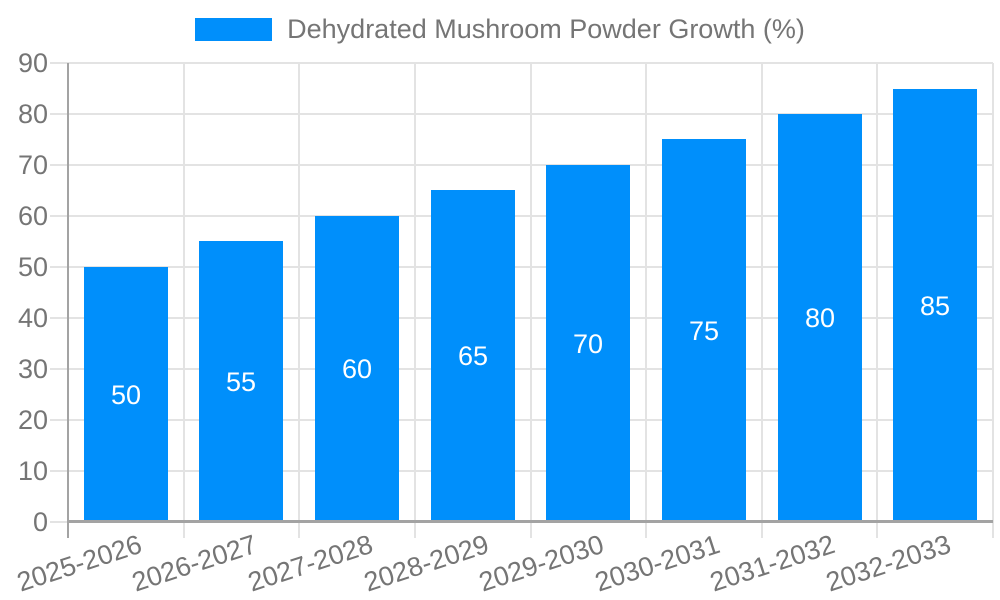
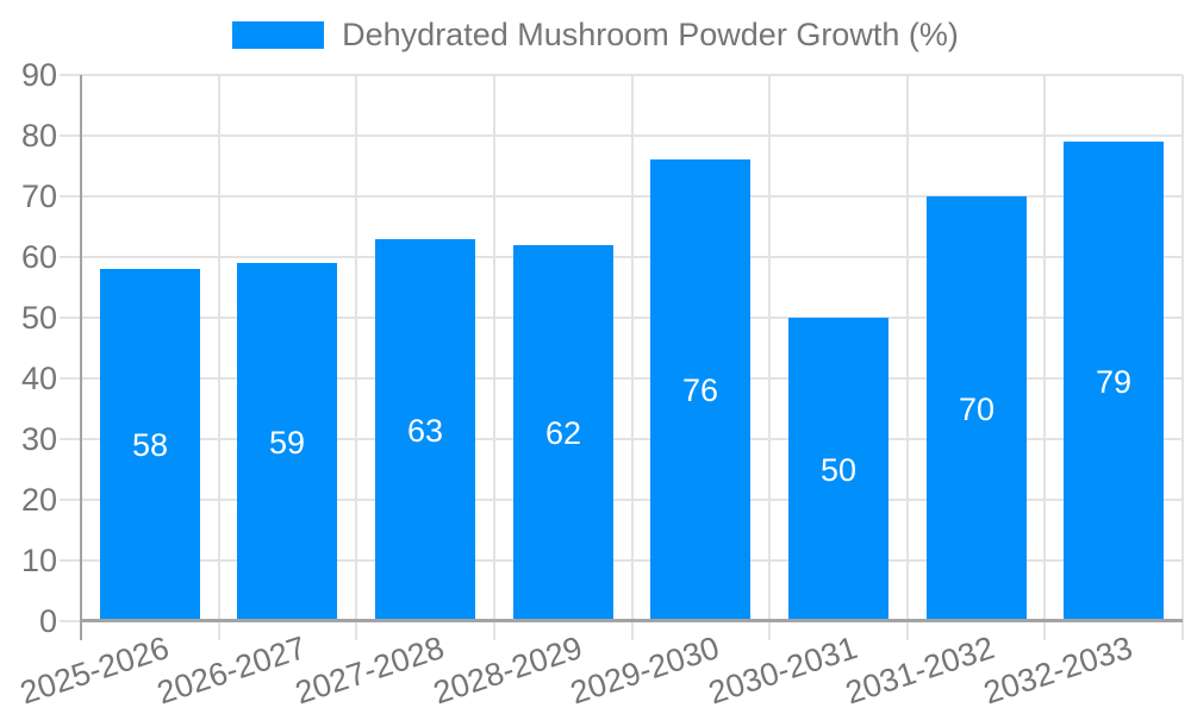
2025-2026: 50 -> 58
2026-2027: 55 -> 59
2027-2028: 60 -> 63
2028-2029: 65 -> 62
2029-2030: 70 -> 76
2030-2031: 75 -> 50
2031-2032: 80 -> 70
2032-2033: 85 -> 79
